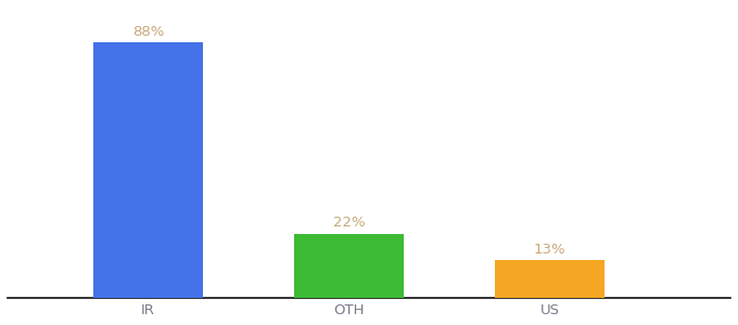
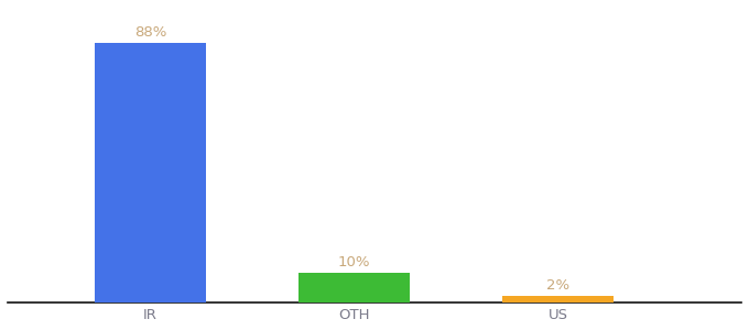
OTH: 22% -> 10%
US: 13% -> 2%
